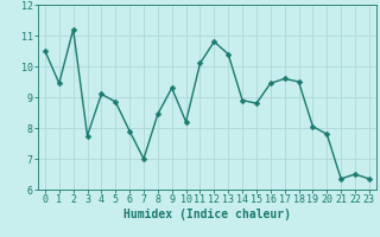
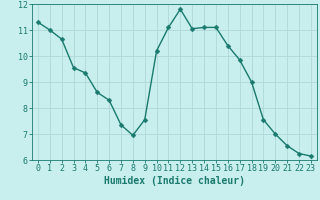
0: 10.50 -> 11.30
1: 9.45 -> 11.00
2: 11.20 -> 10.65
3: 7.75 -> 9.55
4: 9.10 -> 9.35
5: 8.85 -> 8.60
6: 7.90 -> 8.30
7: 7.00 -> 7.35
8: 8.45 -> 6.95
9: 9.30 -> 7.55
10: 8.20 -> 10.20
11: 10.10 -> 11.10
12: 10.80 -> 11.80
13: 10.40 -> 11.05
14: 8.90 -> 11.10
15: 8.80 -> 11.10
16: 9.45 -> 10.40
17: 9.60 -> 9.85
18: 9.50 -> 9.00
19: 8.05 -> 7.55
20: 7.80 -> 7.00
21: 6.35 -> 6.55
22: 6.50 -> 6.25
23: 6.35 -> 6.15
